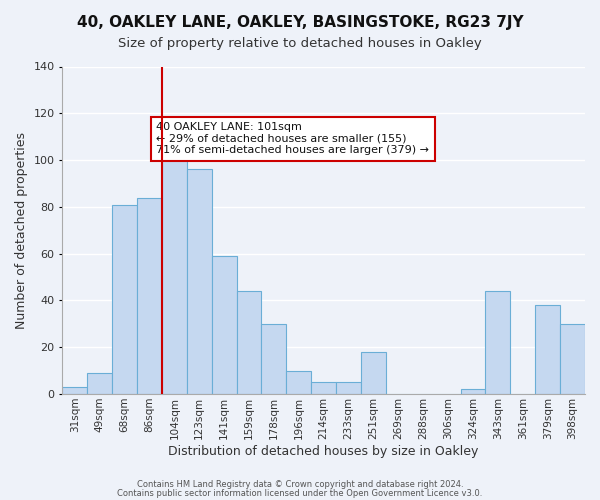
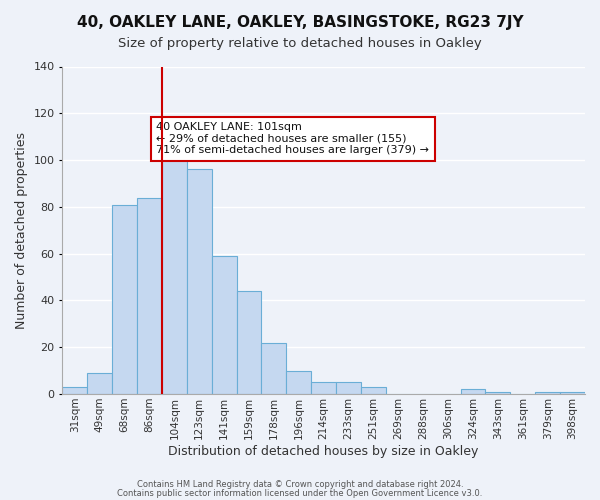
178sqm: 30 -> 22
251sqm: 18 -> 3
343sqm: 44 -> 1
379sqm: 38 -> 1
398sqm: 30 -> 1
